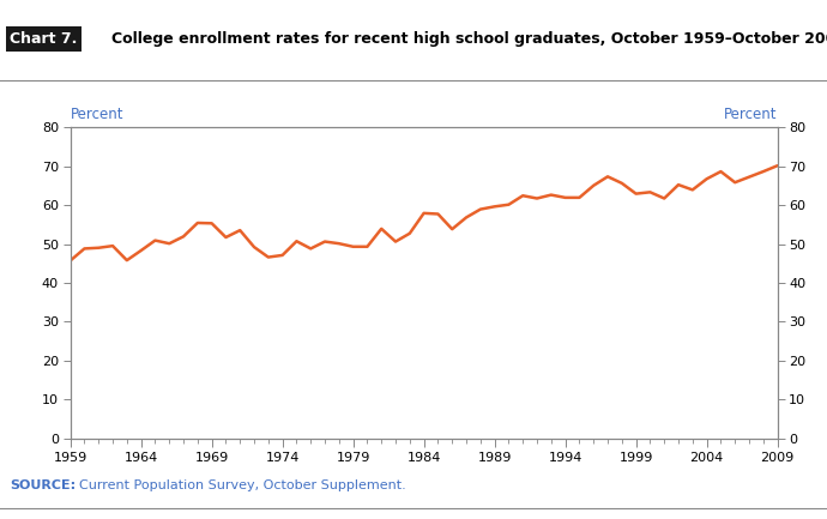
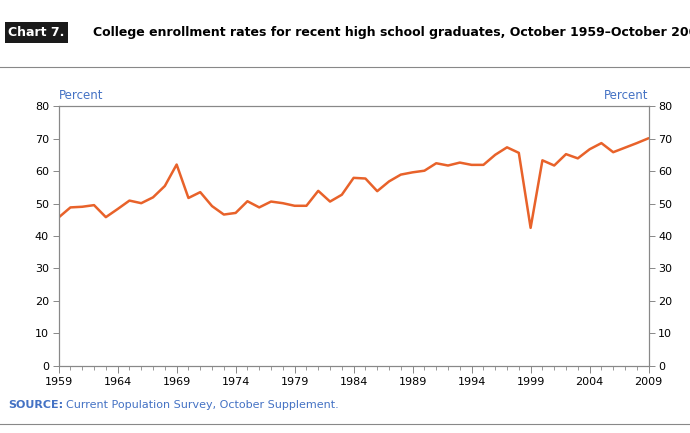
1969: 55.3 -> 62.0
1999: 62.9 -> 42.5
